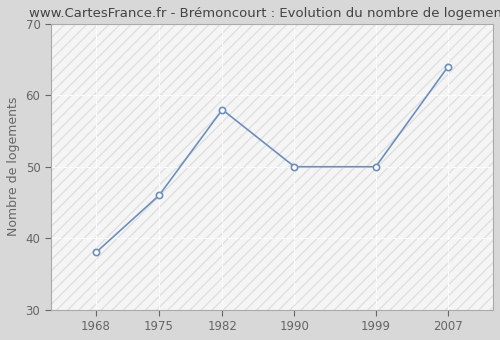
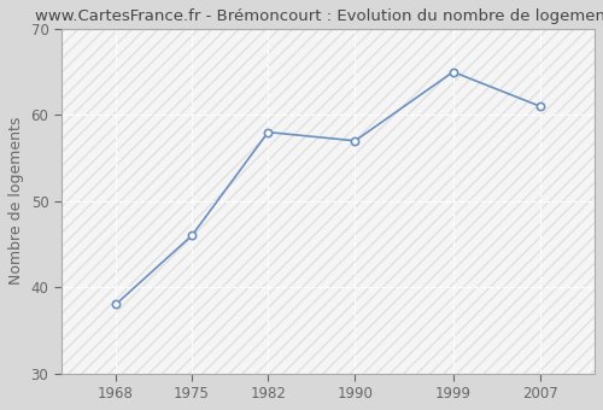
1990: 50 -> 57
1999: 50 -> 65
2007: 64 -> 61
